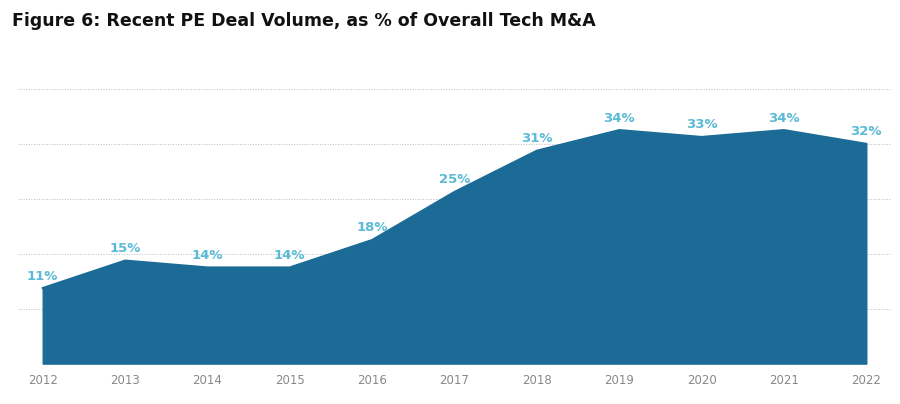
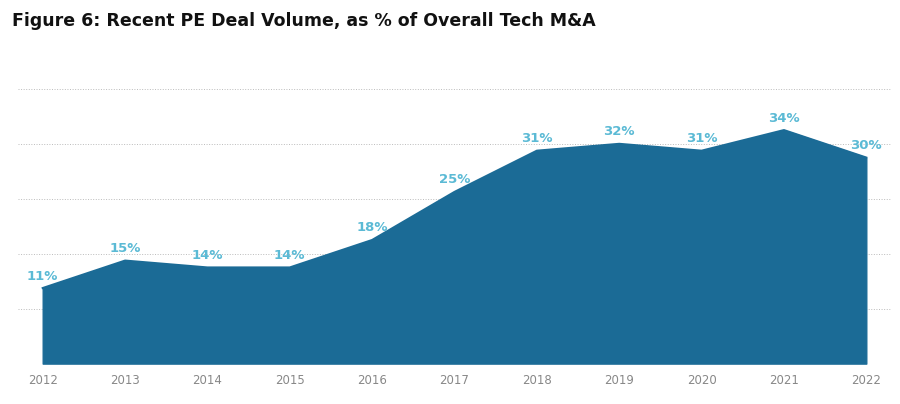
2019: 34% -> 32%
2020: 33% -> 31%
2022: 32% -> 30%
